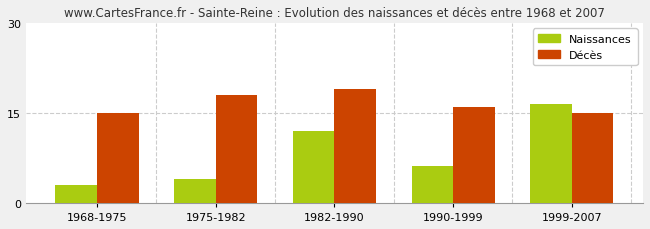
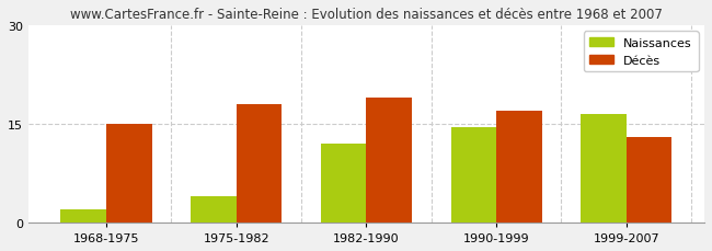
Naissances/1968-1975: 3.0 -> 2.0
Naissances/1990-1999: 6.2 -> 14.5
Décès/1990-1999: 16 -> 17
Décès/1999-2007: 15 -> 13
